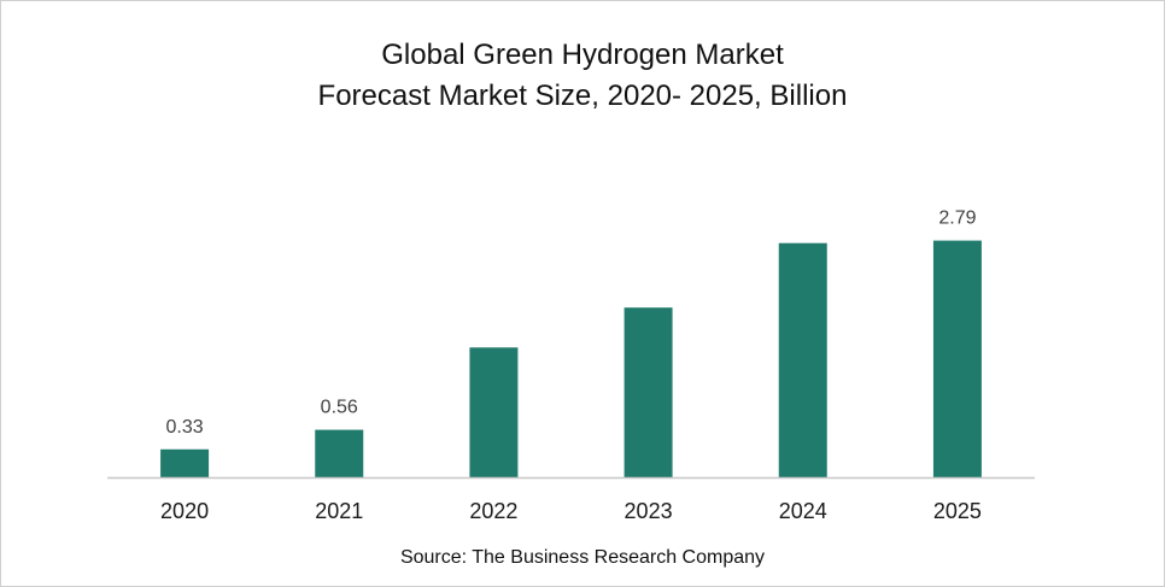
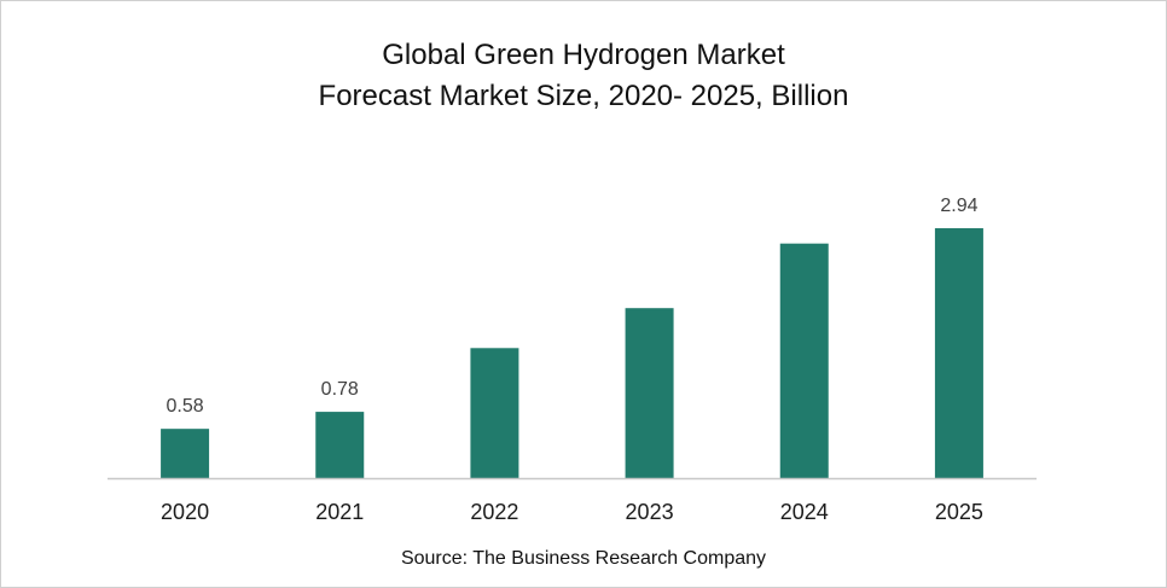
2020: 0.33 -> 0.58
2021: 0.56 -> 0.78
2025: 2.79 -> 2.94
